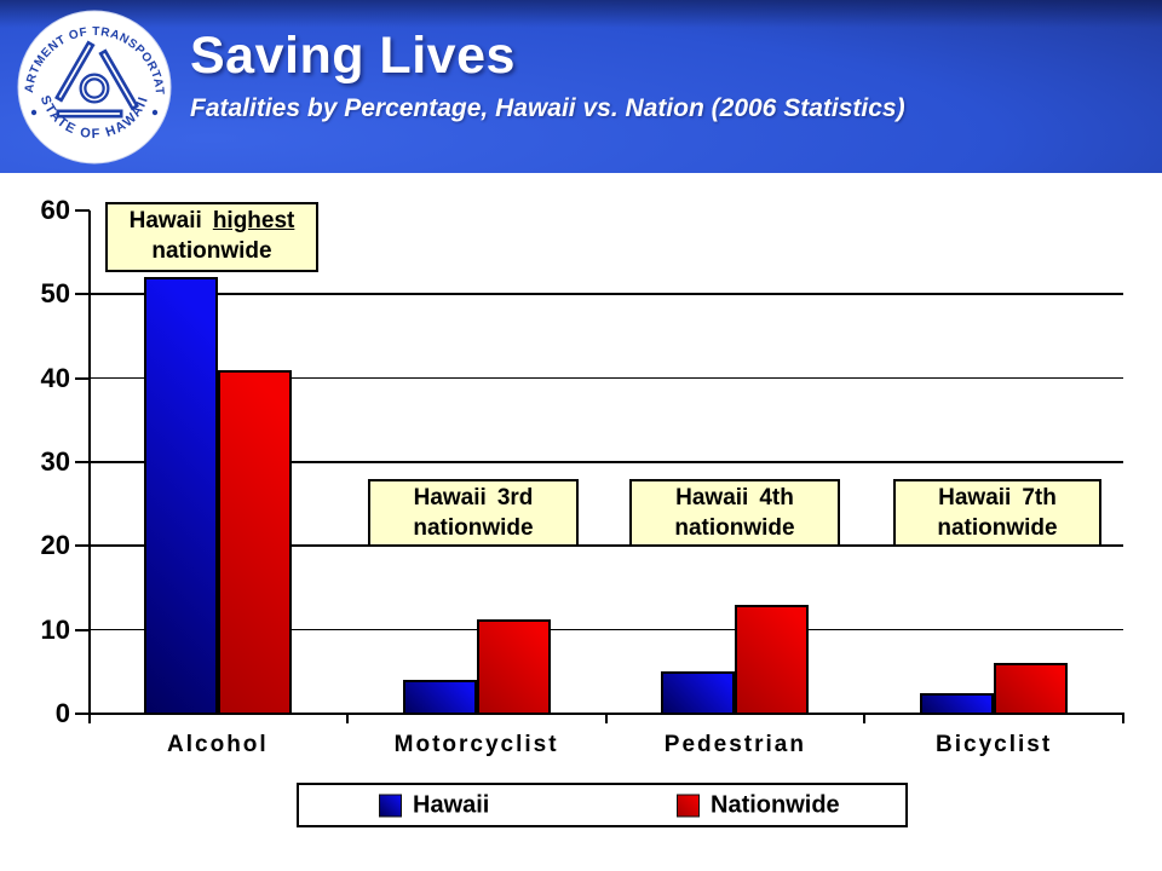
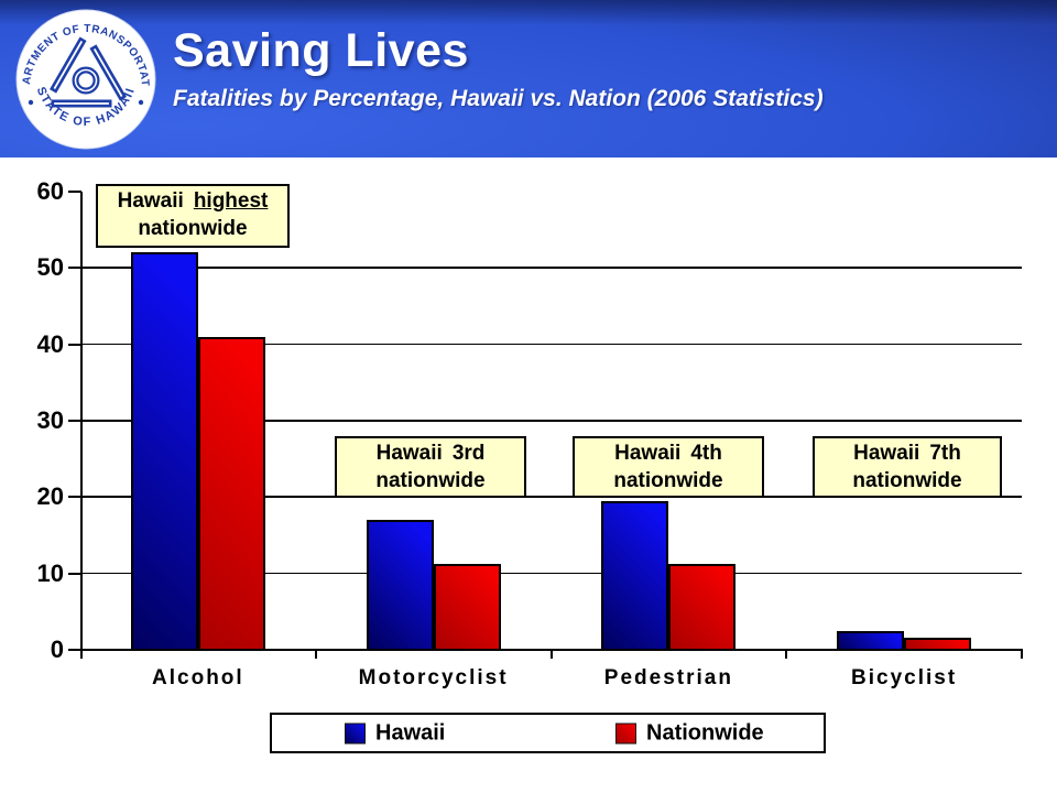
Hawaii/Motorcyclist: 4 -> 17
Hawaii/Pedestrian: 5 -> 20
Nationwide/Pedestrian: 13 -> 11
Nationwide/Bicyclist: 6 -> 2
